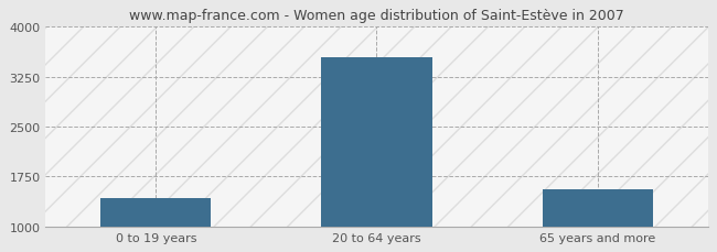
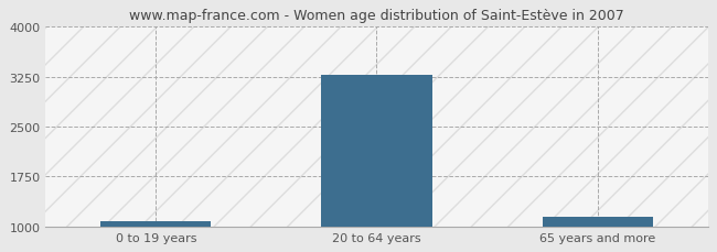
0 to 19 years: 1420 -> 1080
20 to 64 years: 3540 -> 3280
65 years and more: 1560 -> 1140
